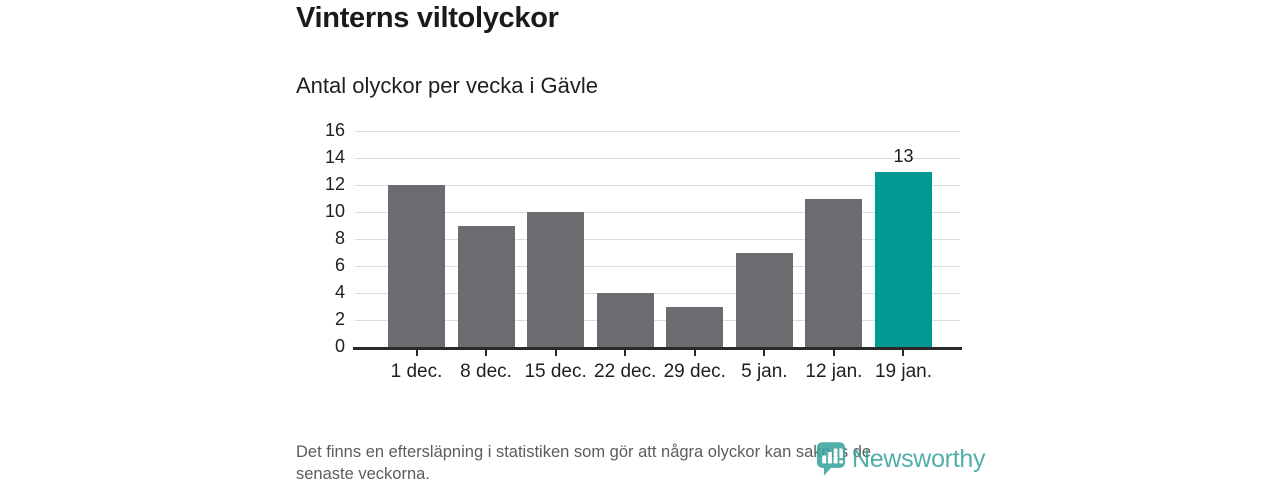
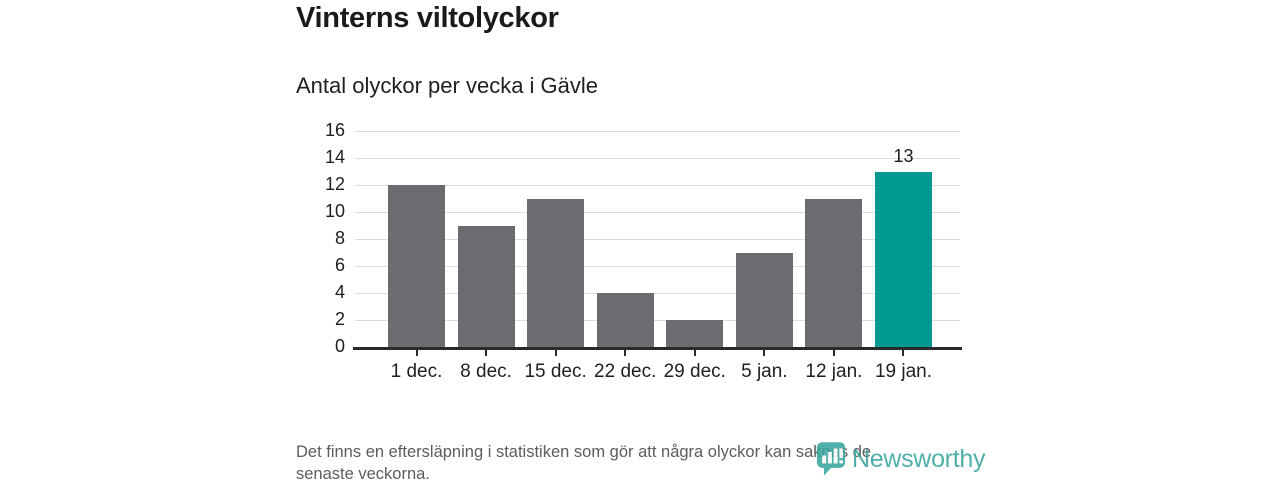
15 dec.: 10 -> 11
29 dec.: 3 -> 2
